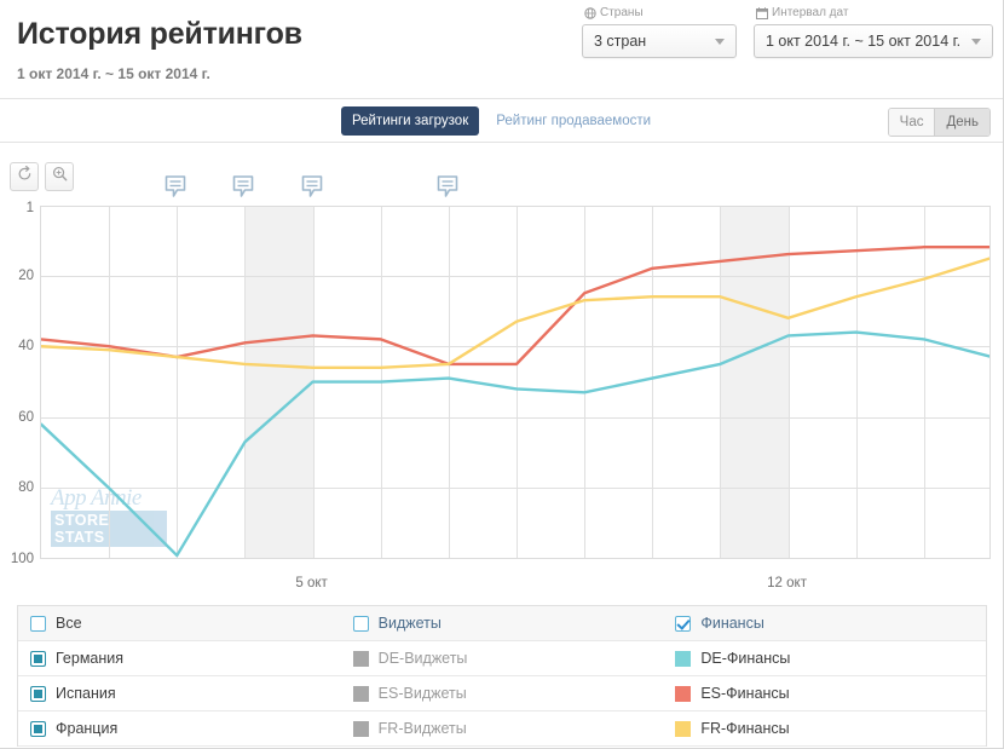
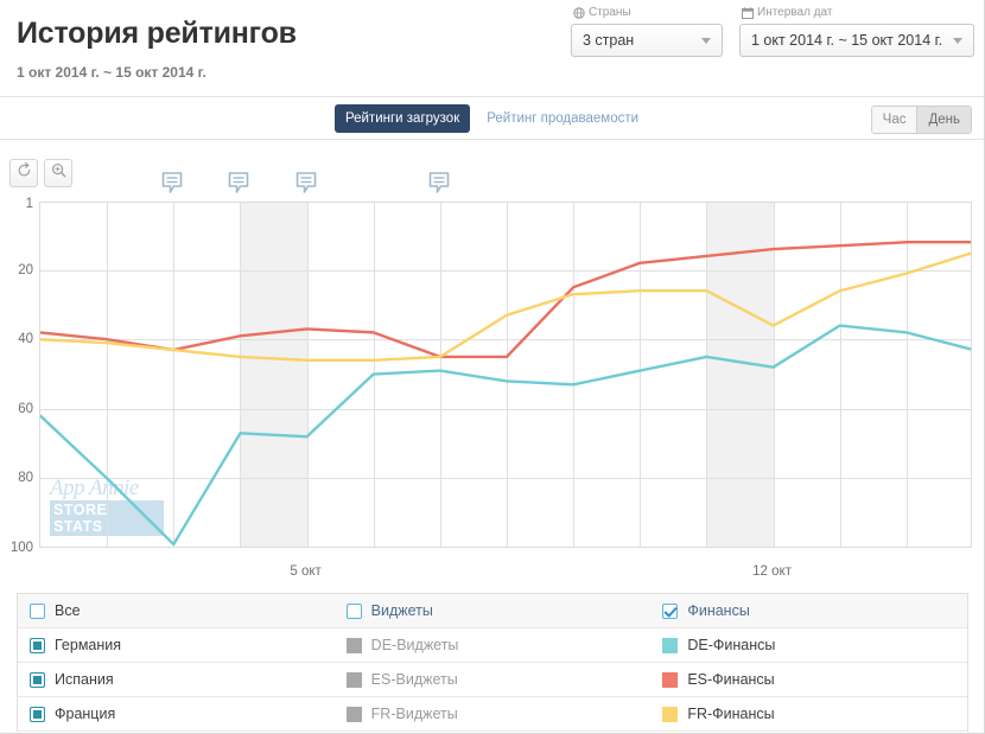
DE-Финансы/5 окт: 50 -> 68
DE-Финансы/12 окт: 37 -> 48
FR-Финансы/12 окт: 32 -> 36
